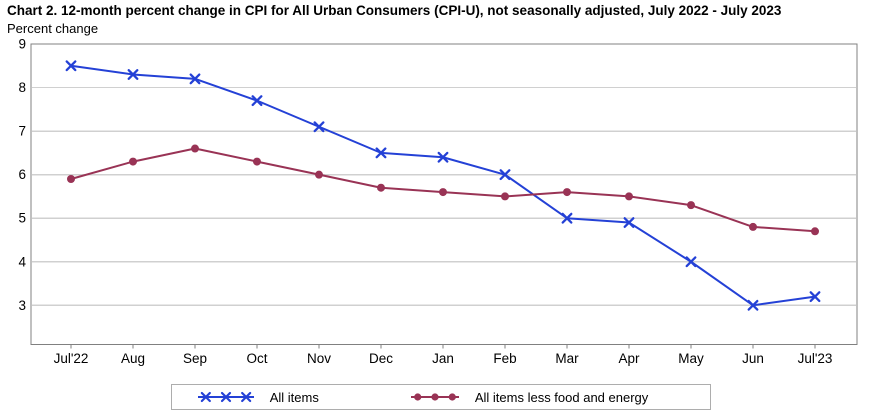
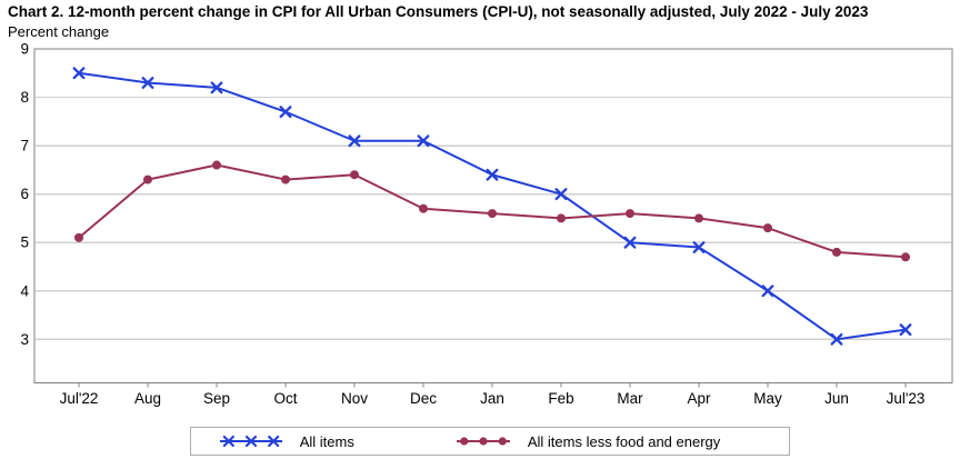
All items less food and energy/Jul'22: 5.9 -> 5.1
All items less food and energy/Nov: 6.0 -> 6.4
All items/Dec: 6.5 -> 7.1
